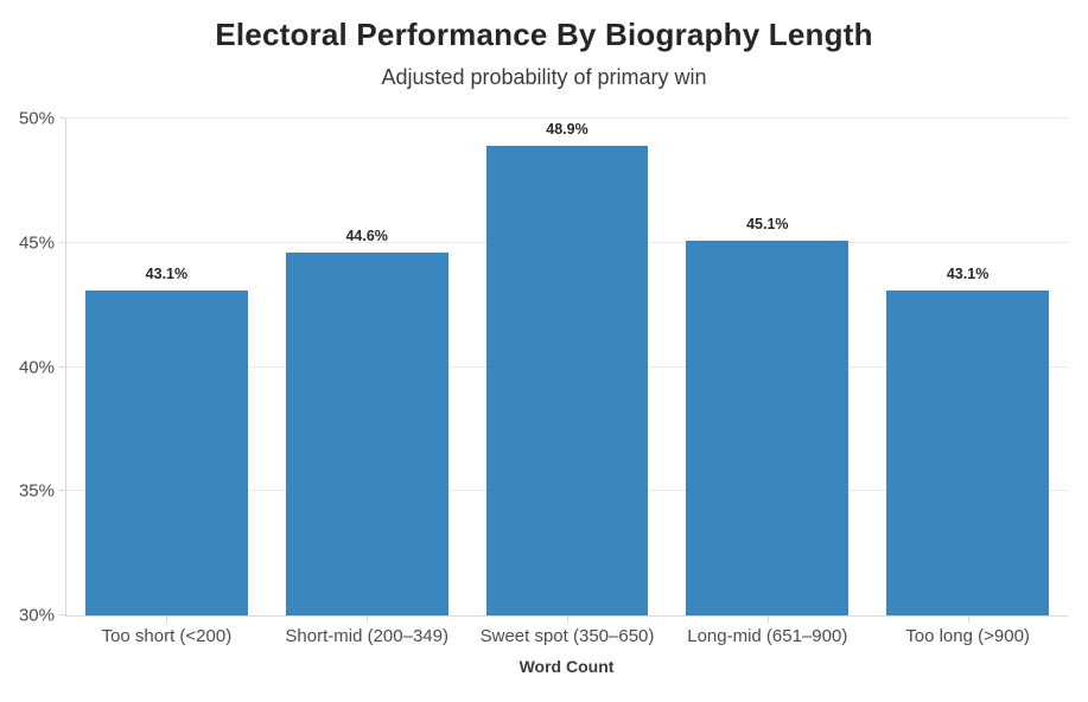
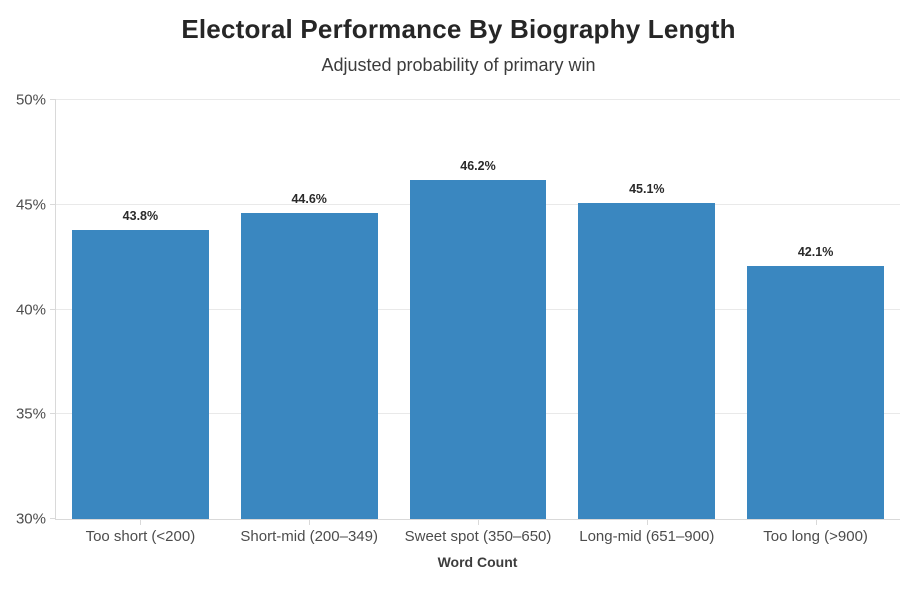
Too short (<200): 43.1% -> 43.8%
Sweet spot (350–650): 48.9% -> 46.2%
Too long (>900): 43.1% -> 42.1%
